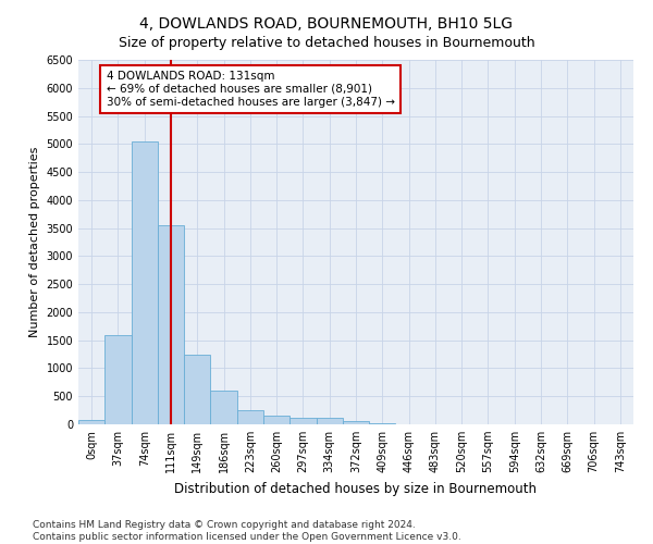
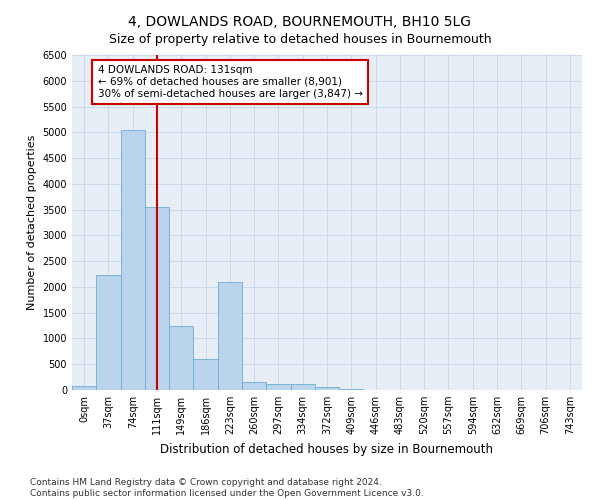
37sqm: 1600 -> 2240
223sqm: 250 -> 2100
